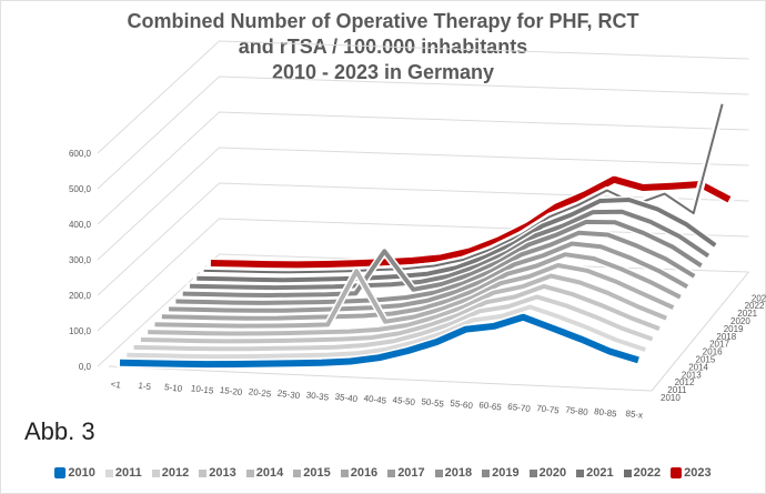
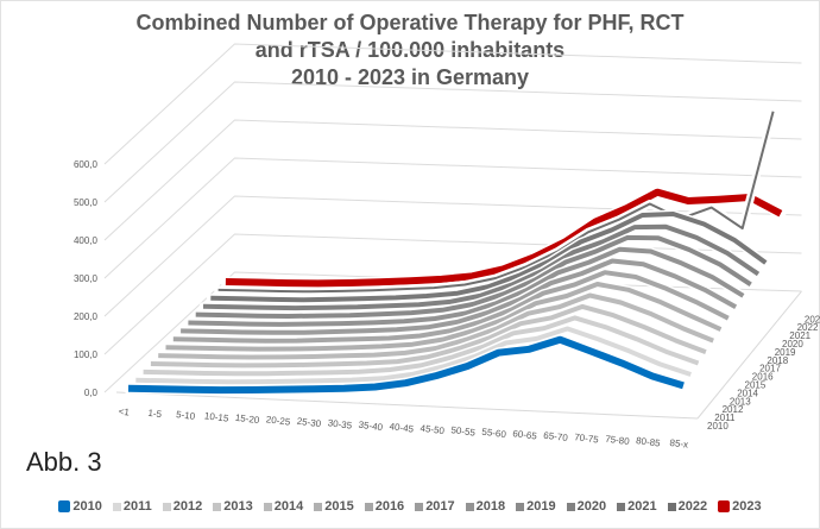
2015/30-35: 170 -> 20
2019/30-35: 140 -> 20
